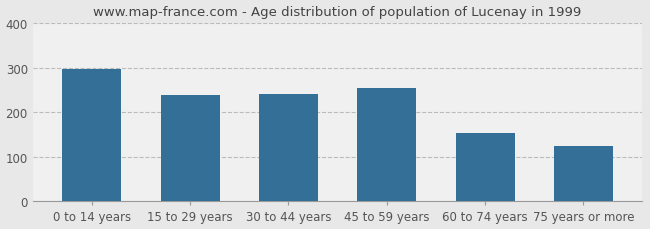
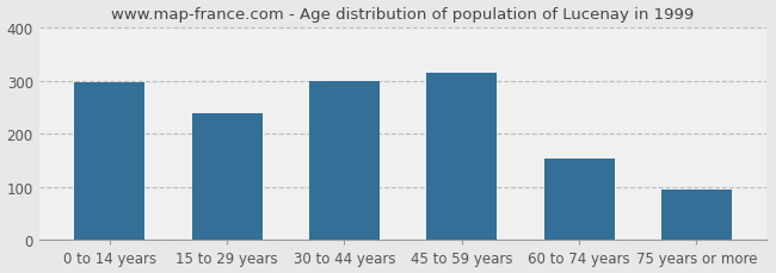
30 to 44 years: 240 -> 299
45 to 59 years: 255 -> 315
75 years or more: 125 -> 95
